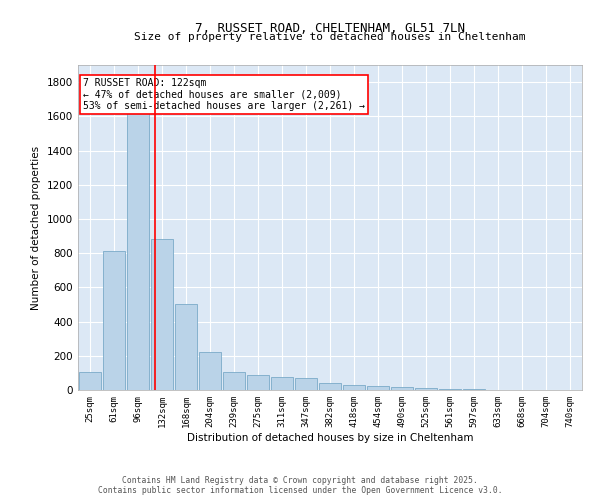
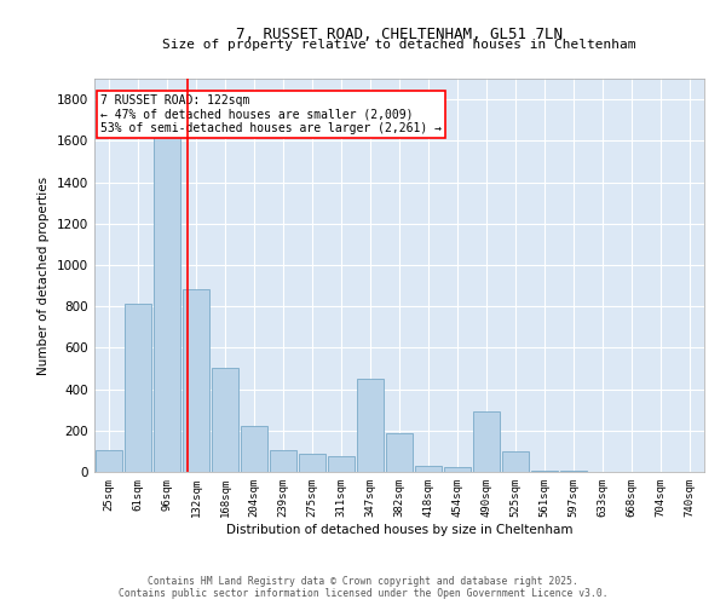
347sqm: 70 -> 450
382sqm: 40 -> 190
490sqm: 20 -> 290
525sqm: 10 -> 100
